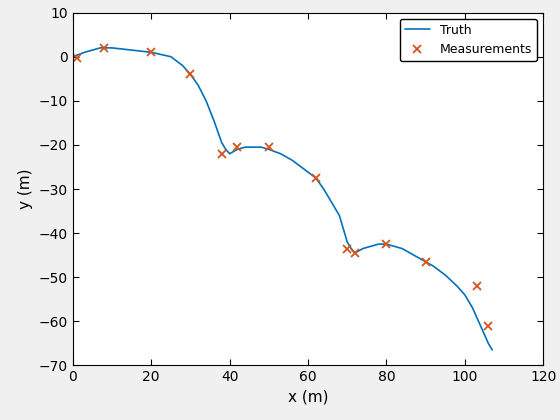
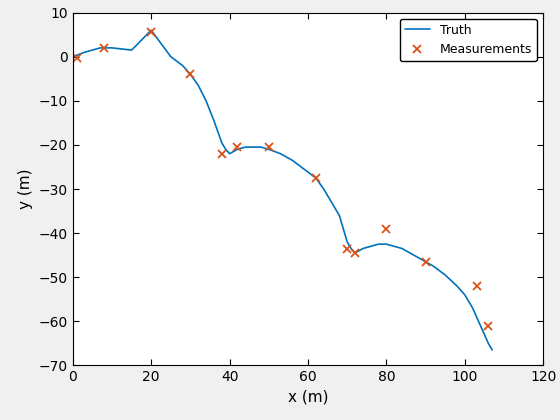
Truth/20: 1.0 -> 6.0
Measurements/20: 1.0 -> 5.5
Measurements/80: -42.5 -> -39.0
